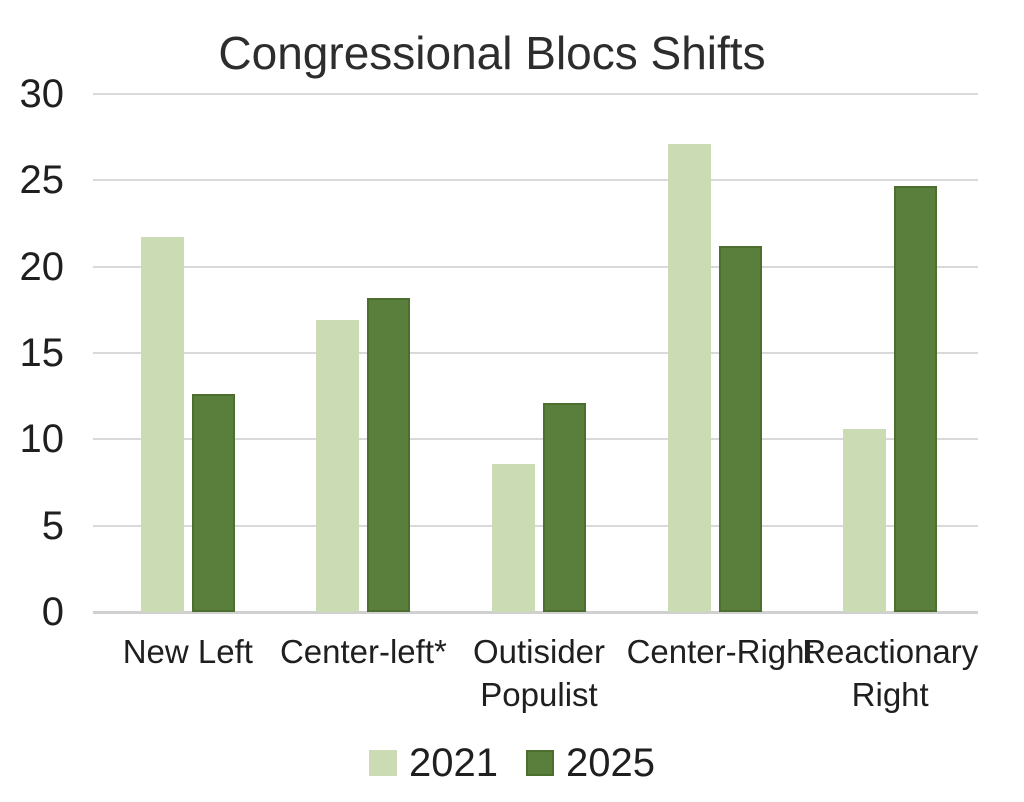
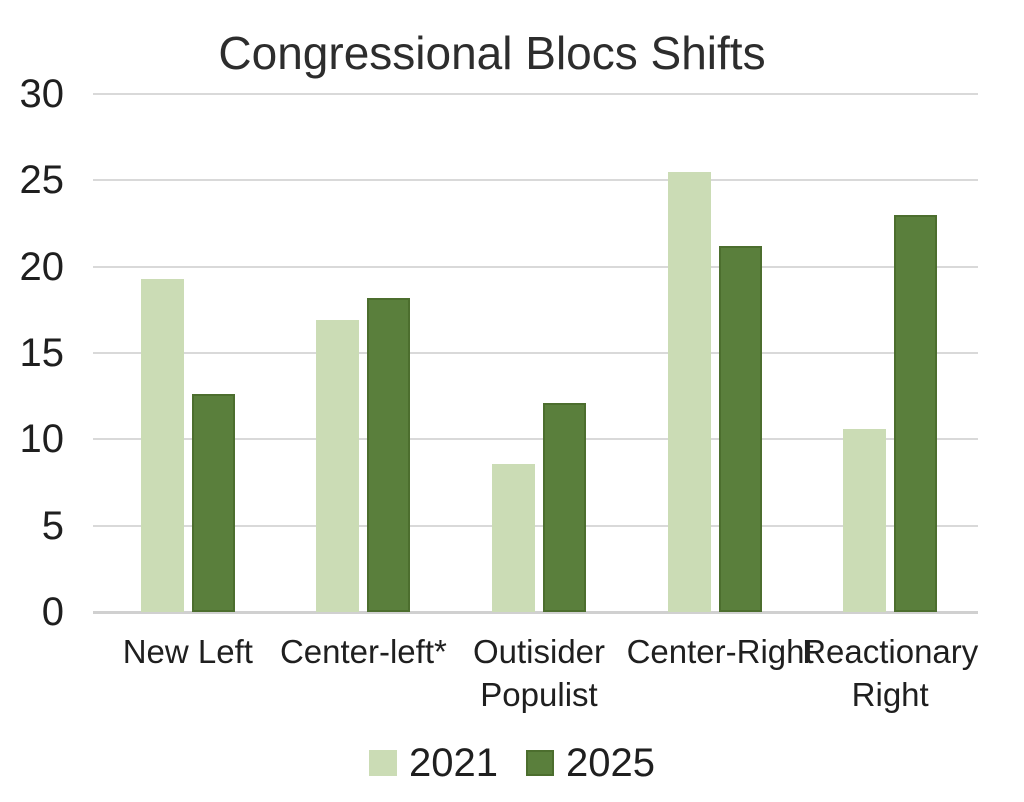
2021/New Left: 21.7 -> 19.3
2021/Center-Right: 27.1 -> 25.5
2025/Reactionary Right: 24.7 -> 23.0
